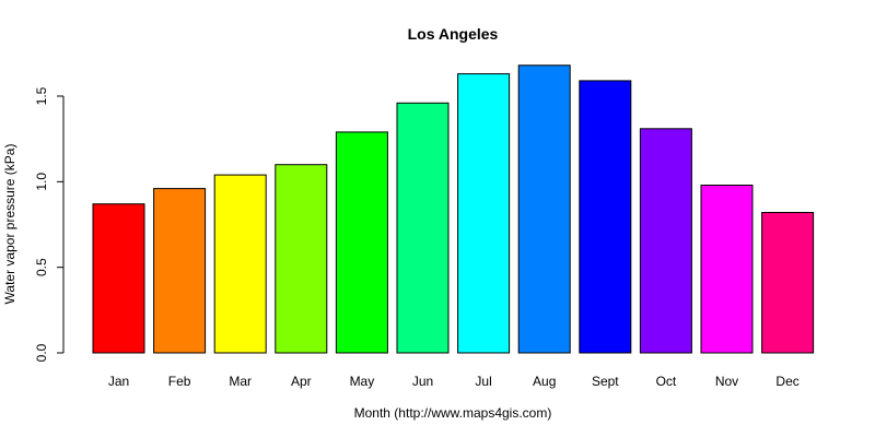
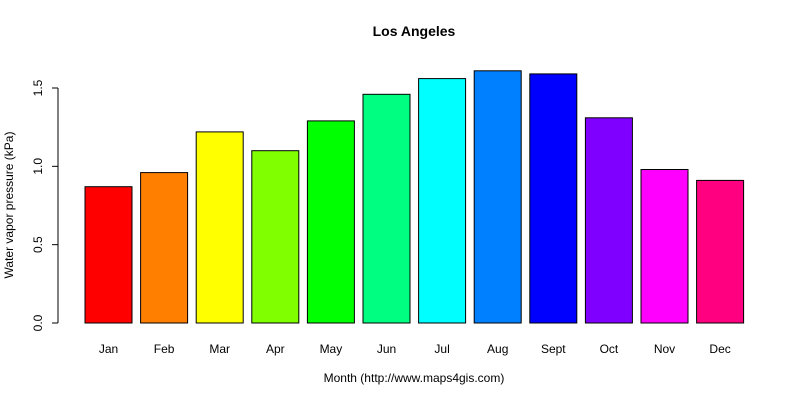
Mar: 1.04 -> 1.22
Jul: 1.63 -> 1.56
Aug: 1.68 -> 1.61
Dec: 0.82 -> 0.91
